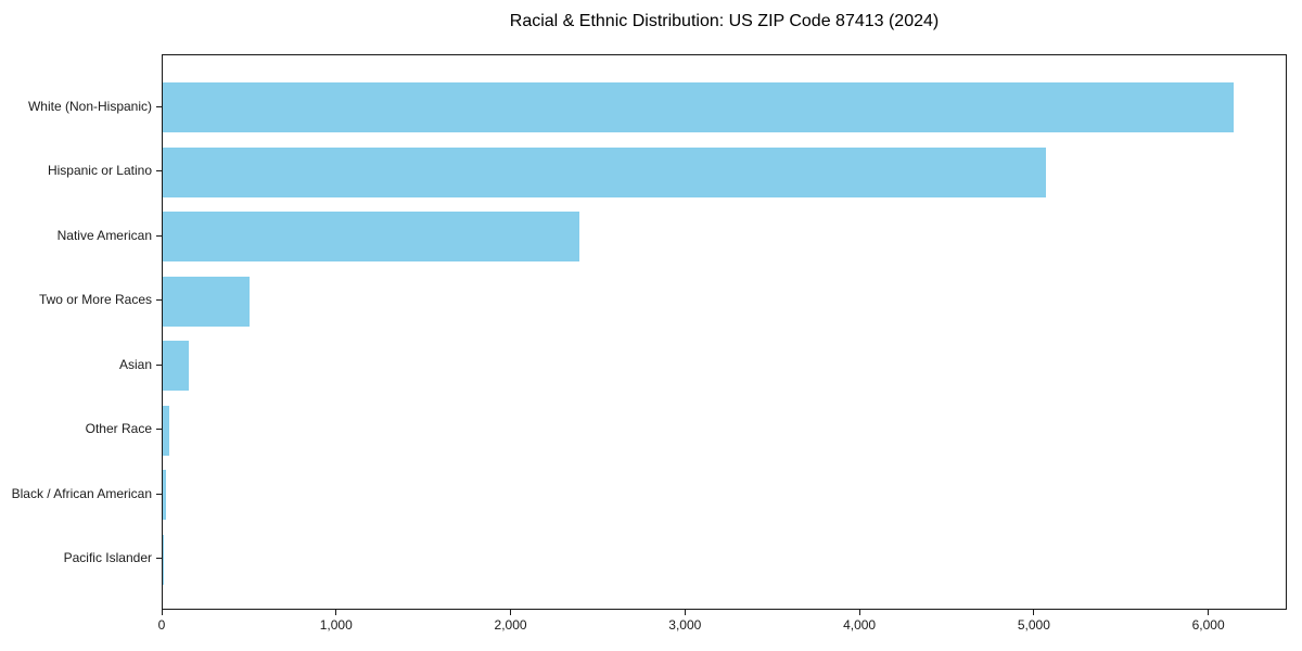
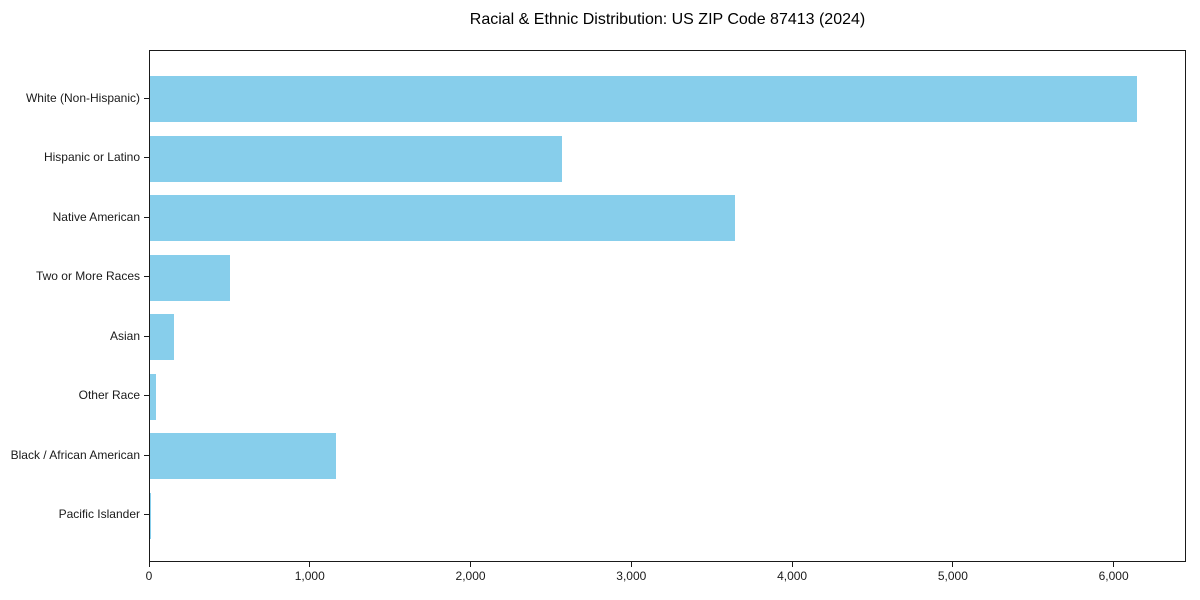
Hispanic or Latino: 5060 -> 2560
Native American: 2390 -> 3640
Black / African American: 20 -> 1160
